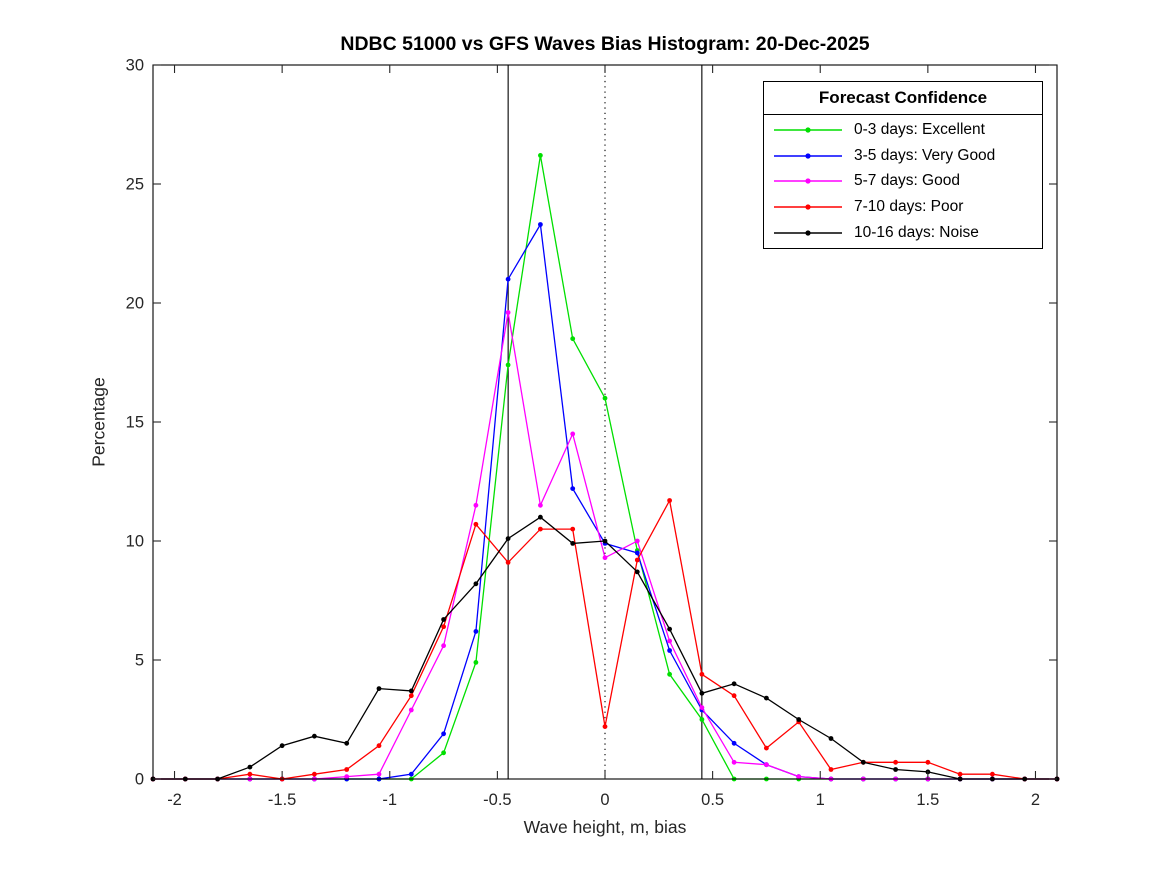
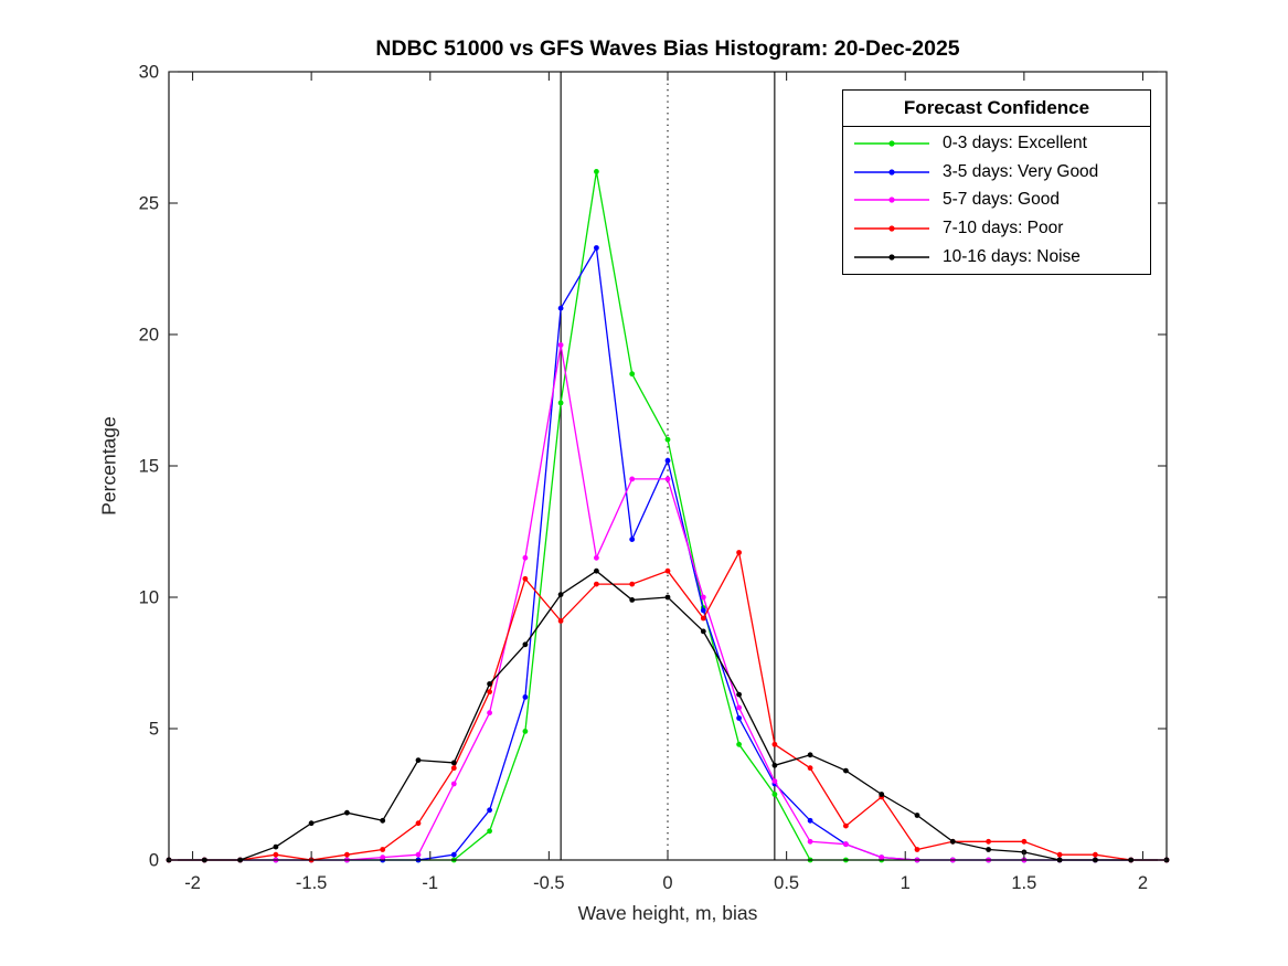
3-5 days: Very Good/0: 9,9 -> 15,2
5-7 days: Good/0: 9,3 -> 14,5
7-10 days: Poor/0: 2,2 -> 11,0
